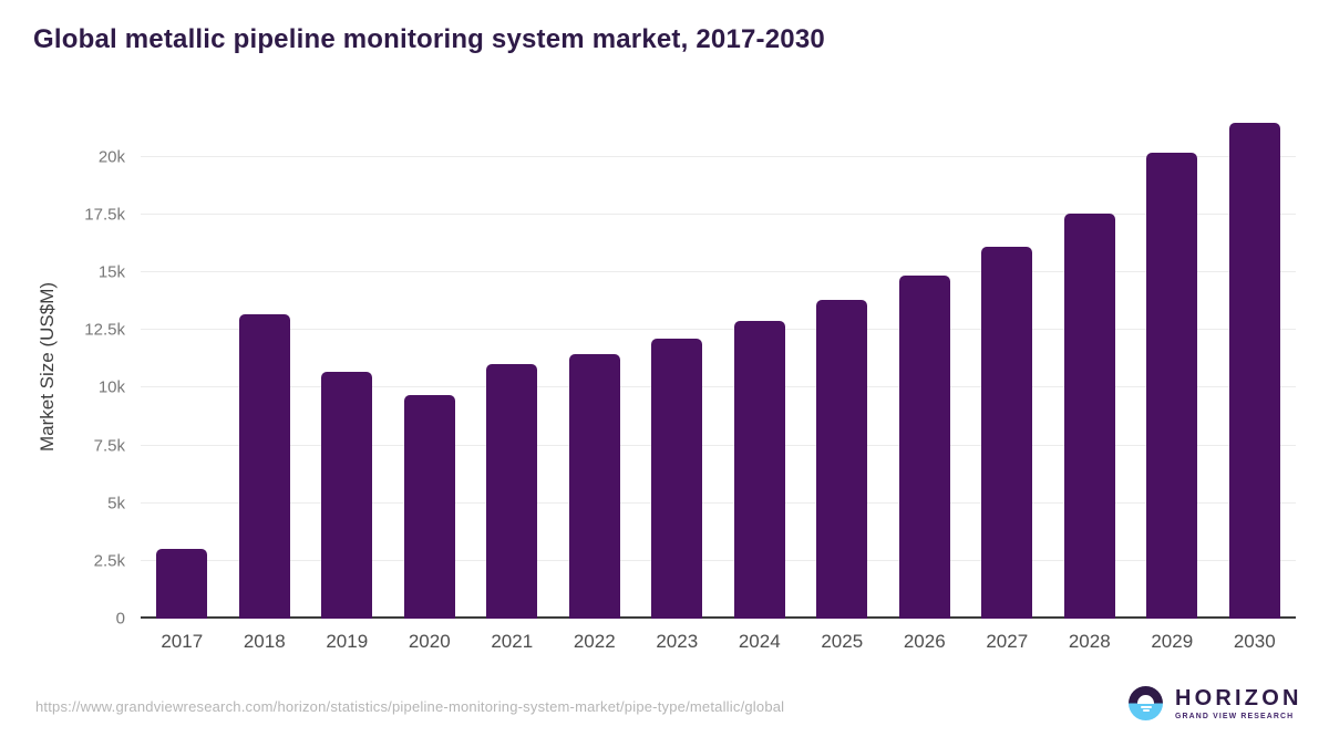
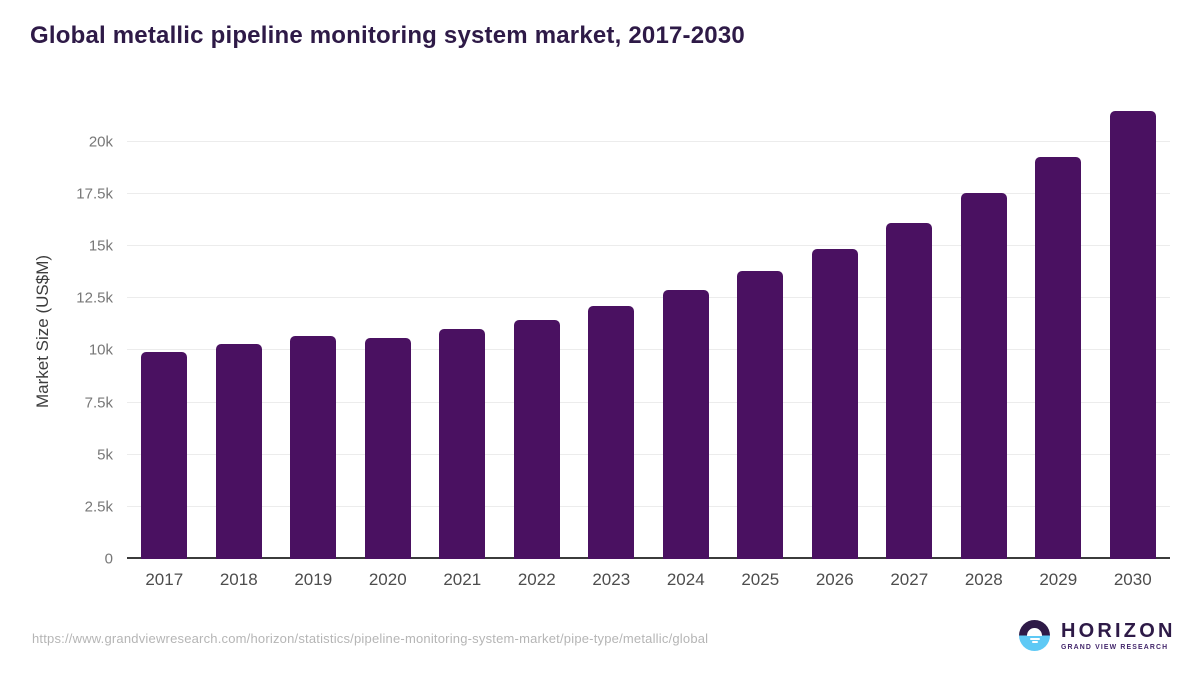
2017: 3.0k -> 9.9k
2018: 13.2k -> 10.3k
2020: 9.7k -> 10.6k
2029: 20.2k -> 19.3k
